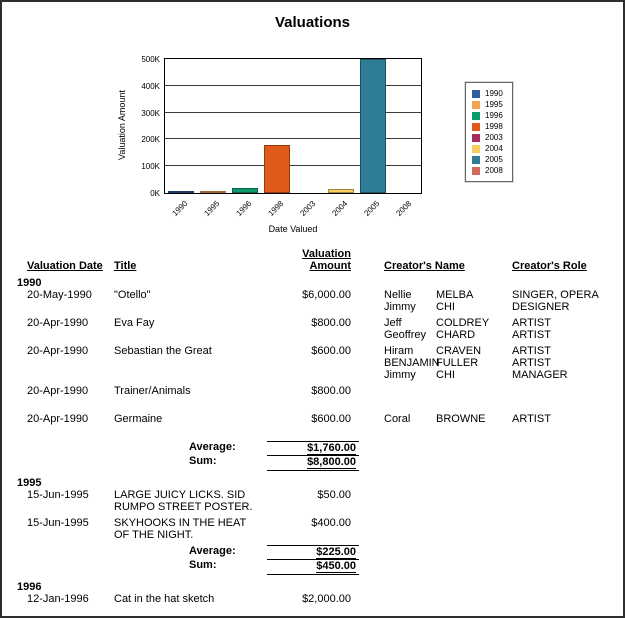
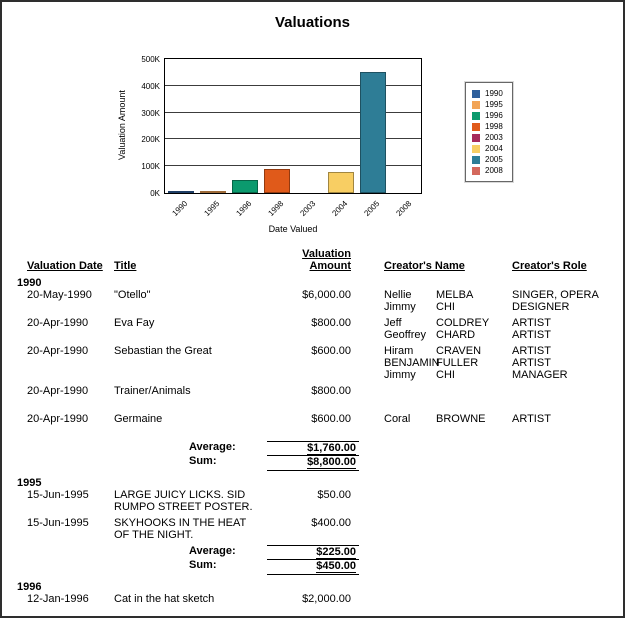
1996: 20K -> 50K
1998: 180K -> 90K
2004: 20K -> 80K
2005: 500K -> 450K
